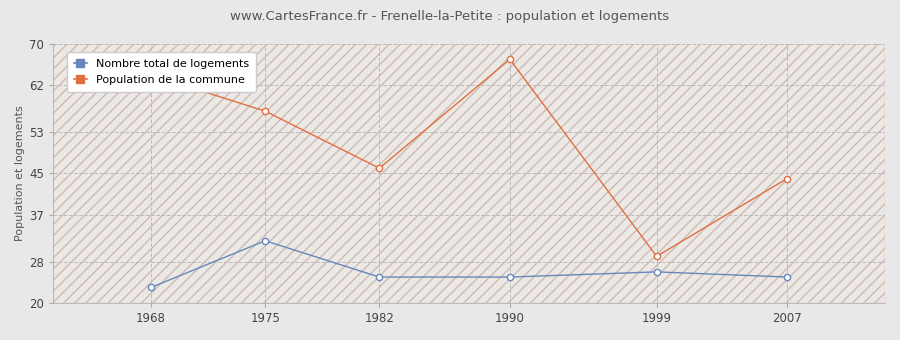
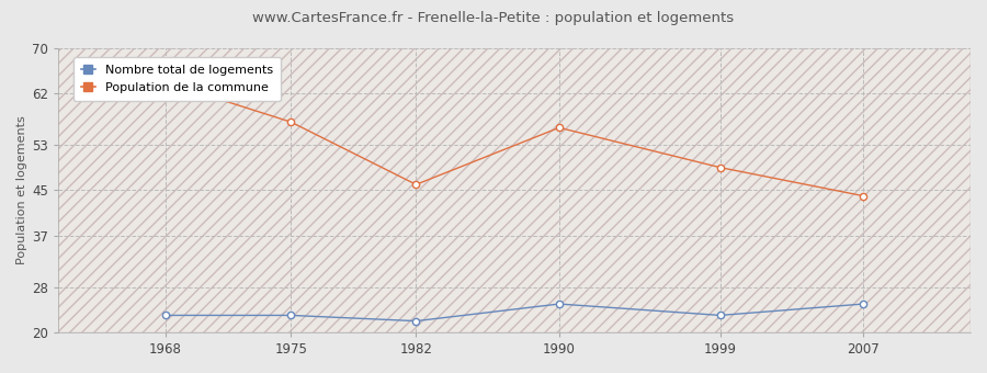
Nombre total de logements/1975: 32 -> 23
Nombre total de logements/1982: 25 -> 22
Population de la commune/1990: 67 -> 56
Nombre total de logements/1999: 26 -> 23
Population de la commune/1999: 29 -> 49
